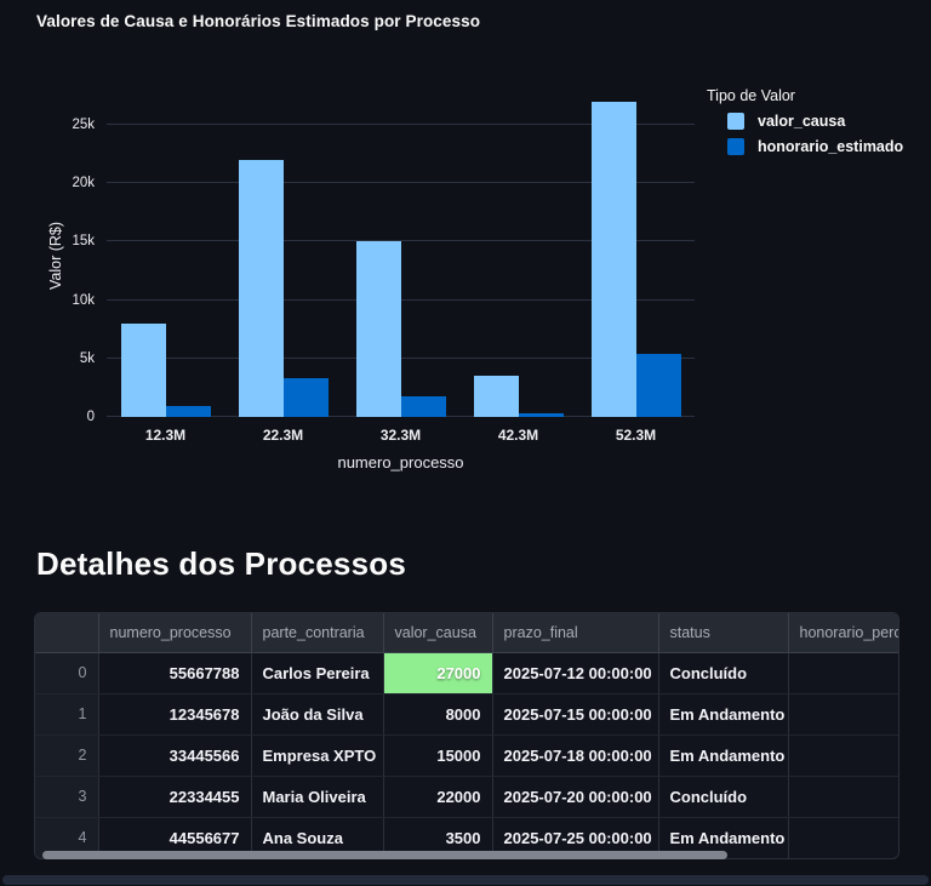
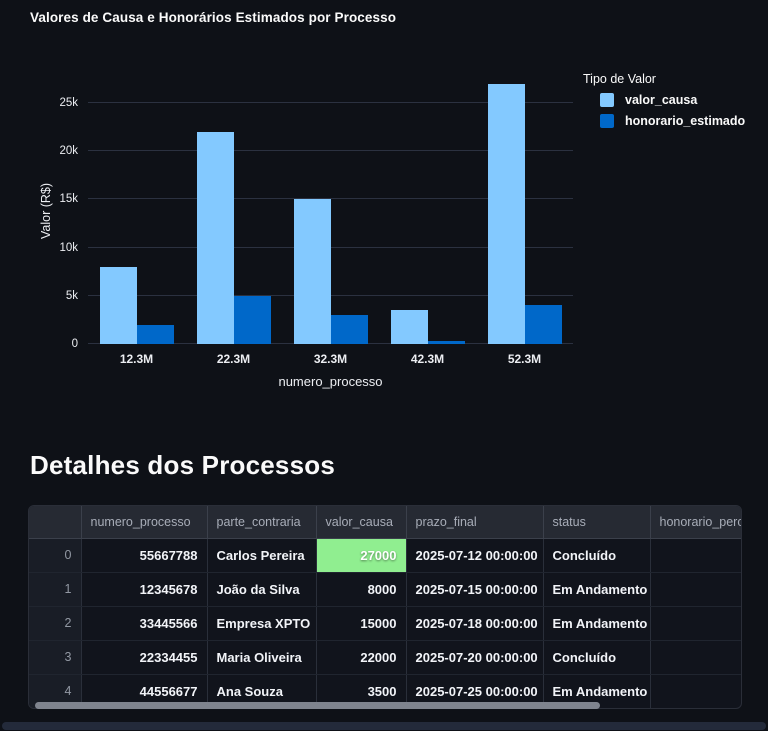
honorario_estimado/12.3M: 1k -> 2k
honorario_estimado/22.3M: 3k -> 5k
honorario_estimado/32.3M: 2k -> 3k
honorario_estimado/52.3M: 5k -> 4k
